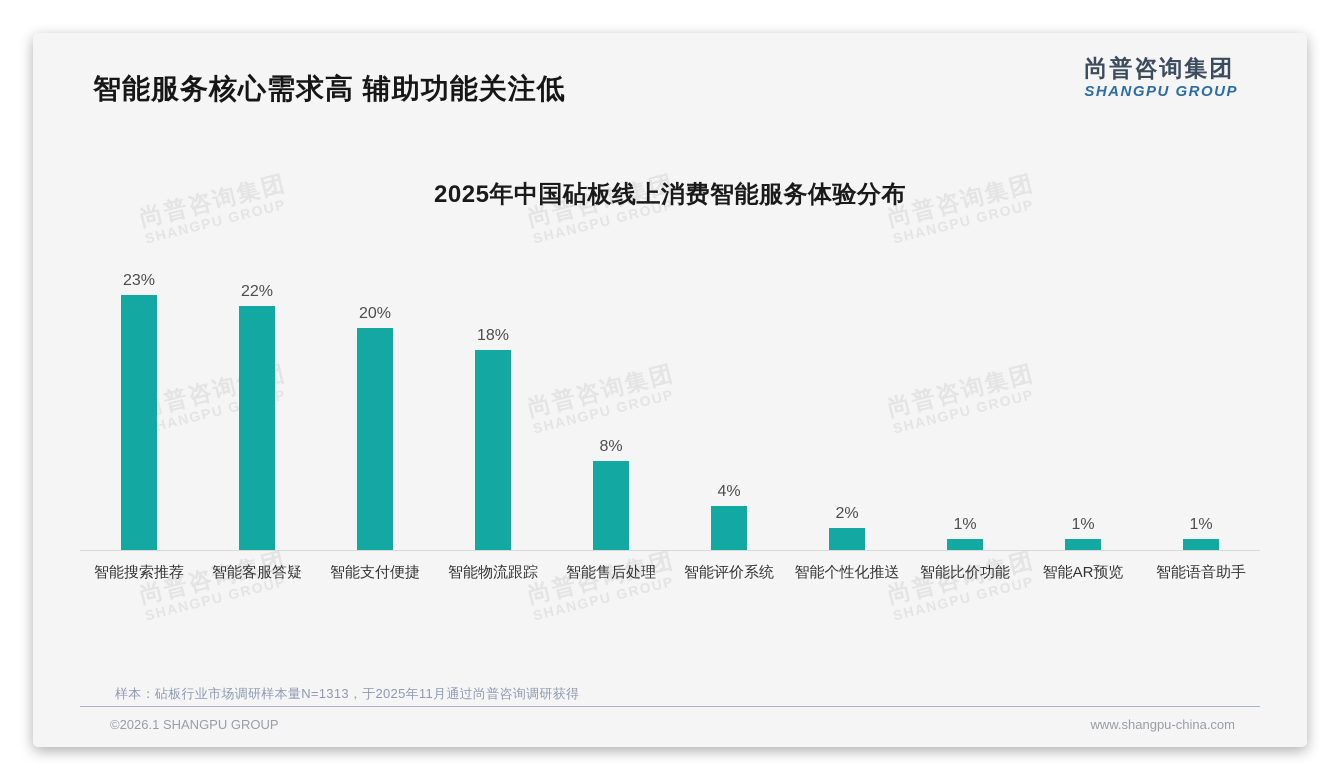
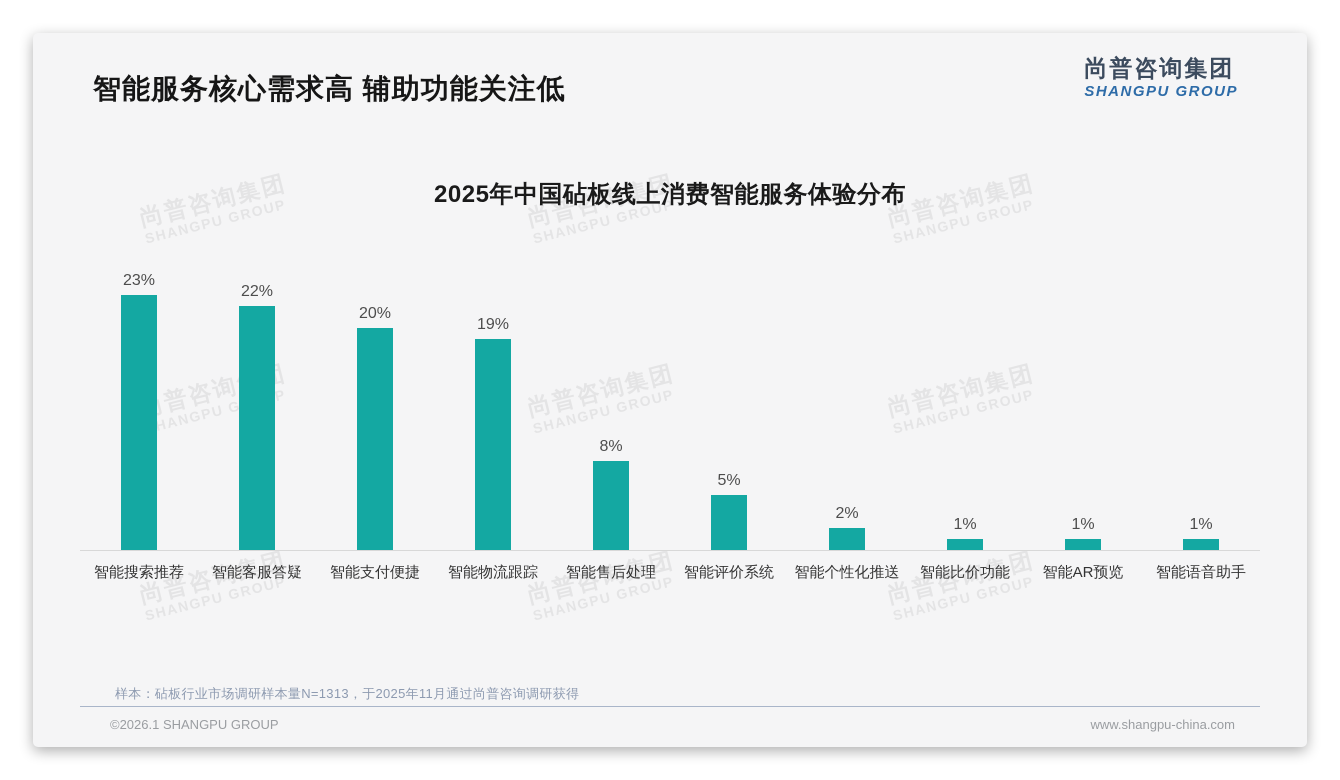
智能物流跟踪: 18% -> 19%
智能评价系统: 4% -> 5%
